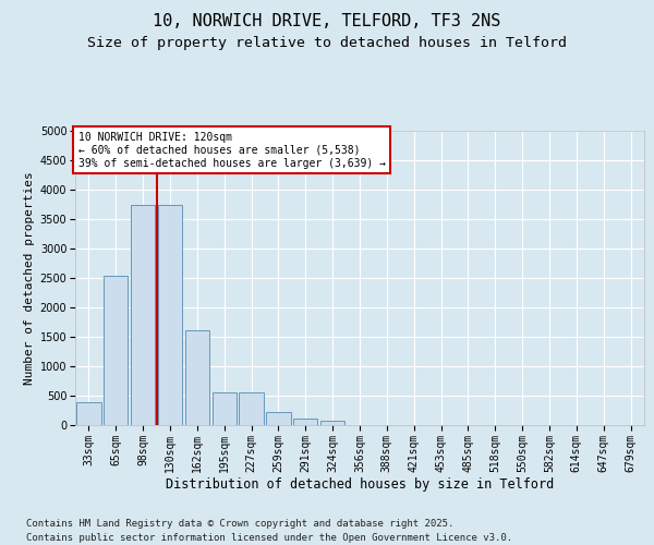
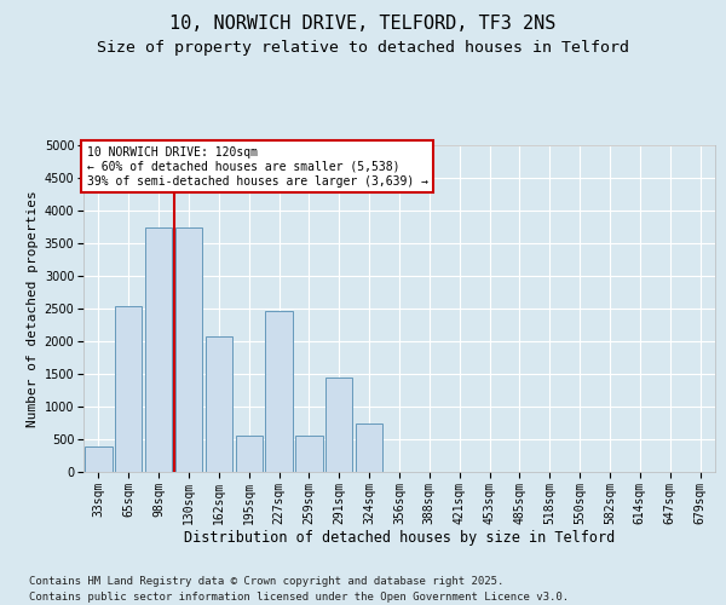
162sqm: 1620 -> 2080
227sqm: 560 -> 2460
259sqm: 230 -> 560
291sqm: 120 -> 1440
324sqm: 80 -> 740
